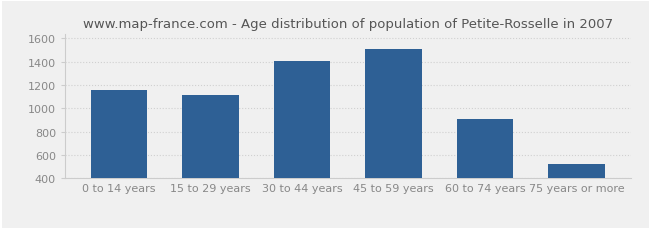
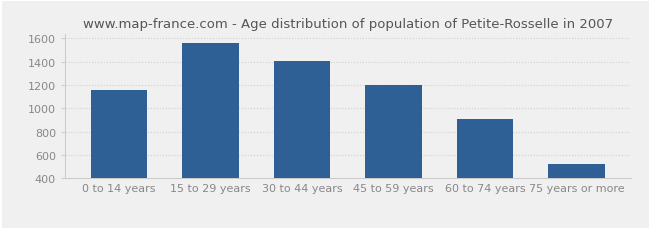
15 to 29 years: 1120 -> 1560
45 to 59 years: 1510 -> 1200
